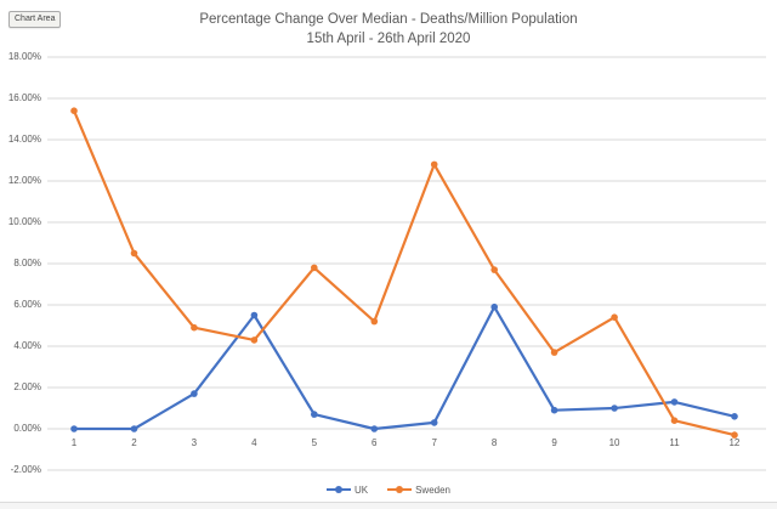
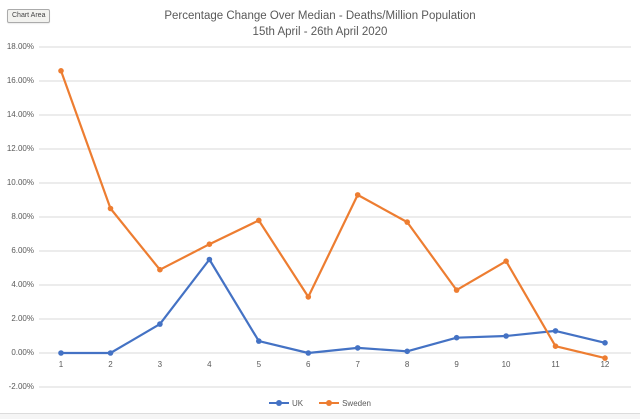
Sweden/1: 15.4% -> 16.6%
Sweden/4: 4.3% -> 6.4%
Sweden/6: 5.2% -> 3.3%
Sweden/7: 12.8% -> 9.3%
UK/8: 5.9% -> 0.1%
